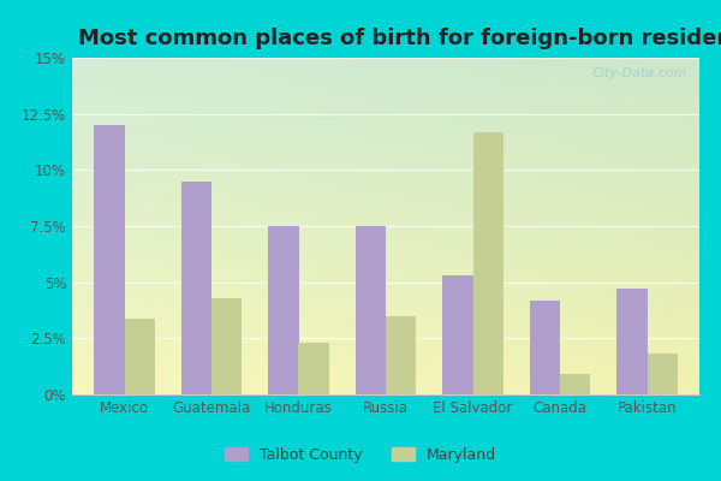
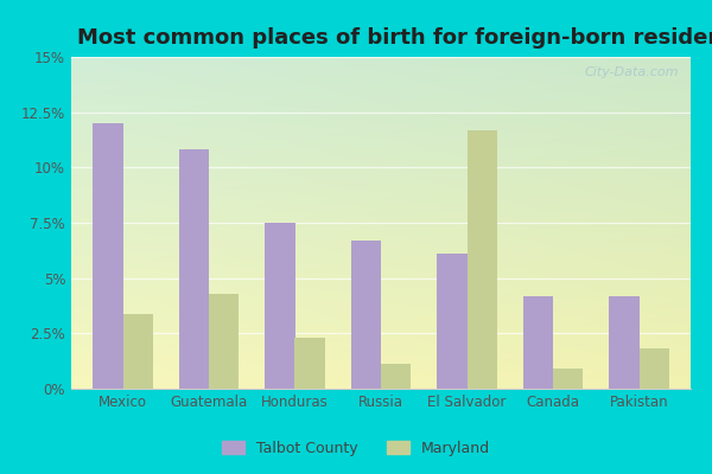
Talbot County/Guatemala: 9.5% -> 10.8%
Talbot County/Russia: 7.5% -> 6.7%
Maryland/Russia: 3.5% -> 1.1%
Talbot County/El Salvador: 5.3% -> 6.1%
Talbot County/Pakistan: 4.7% -> 4.2%
